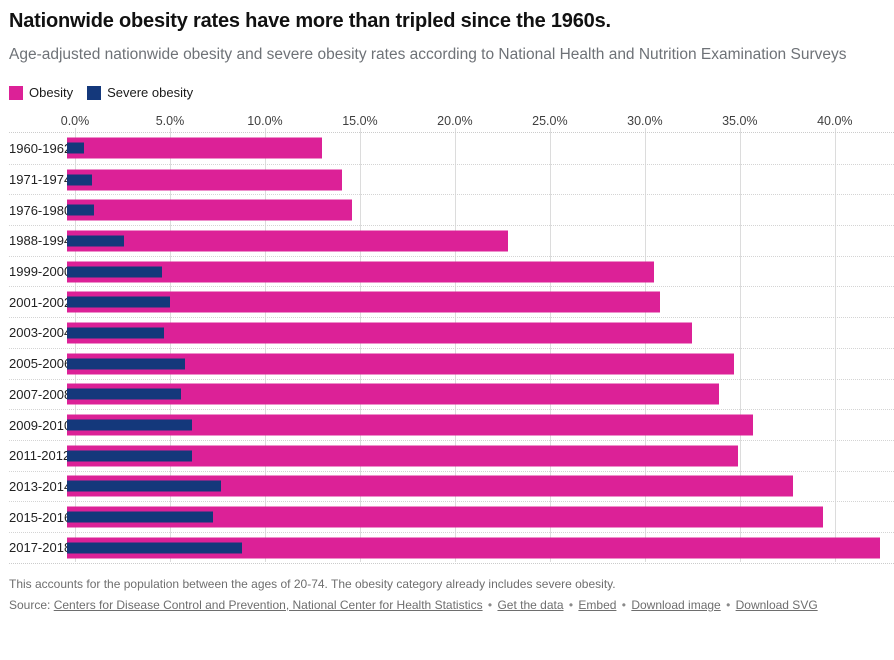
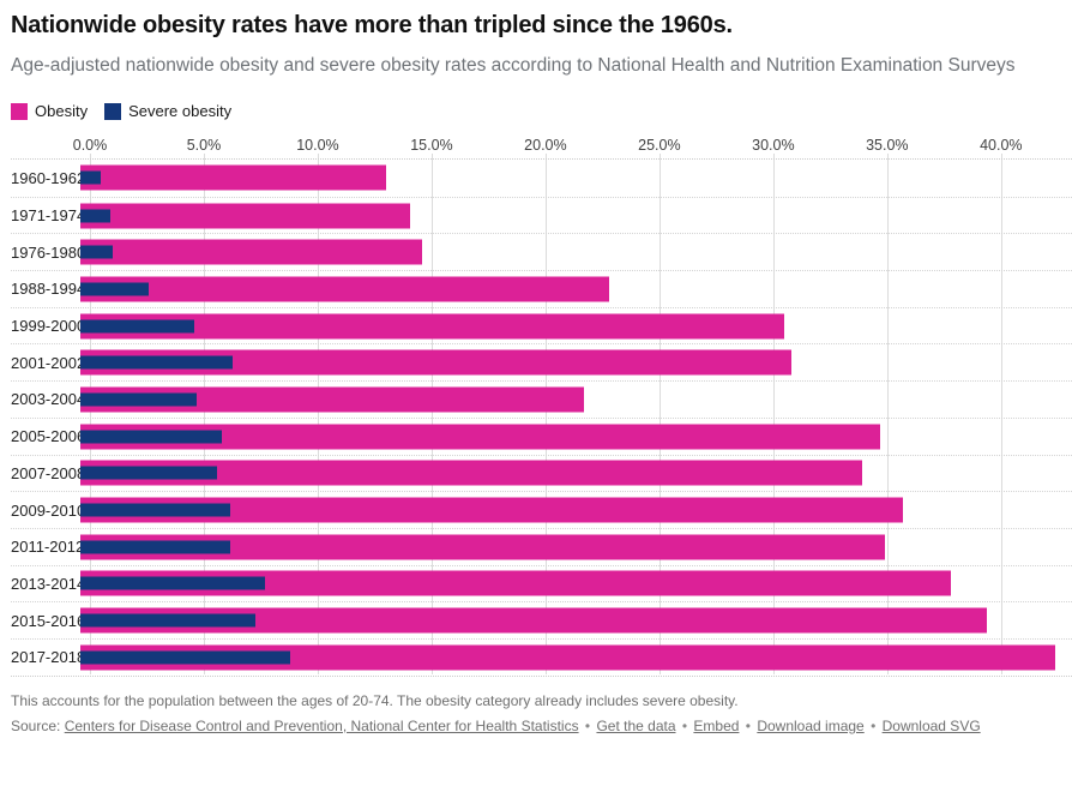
Severe obesity/2001-2002: 5.4% -> 6.7%
Obesity/2003-2004: 32.9% -> 22.1%
